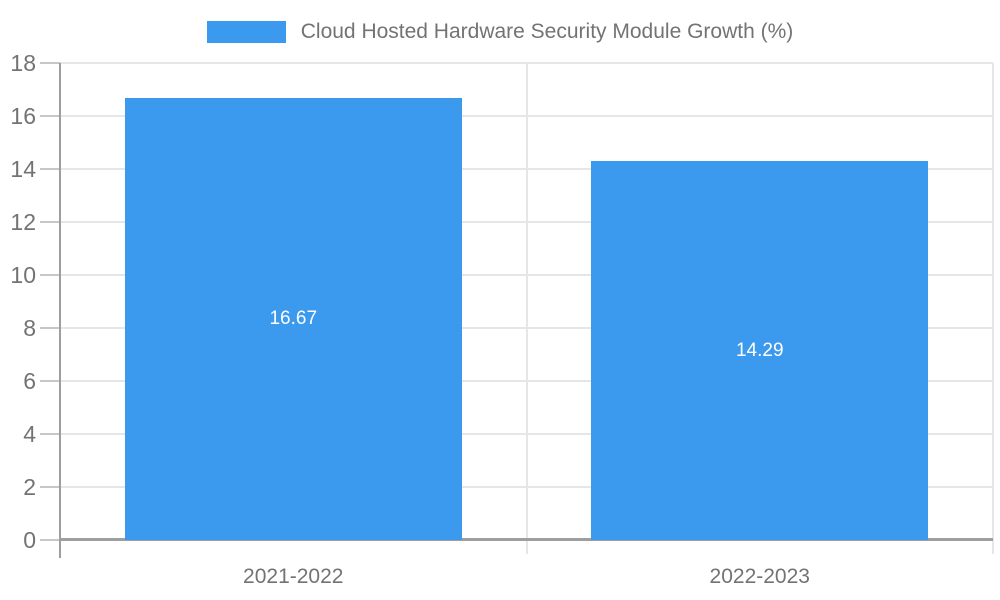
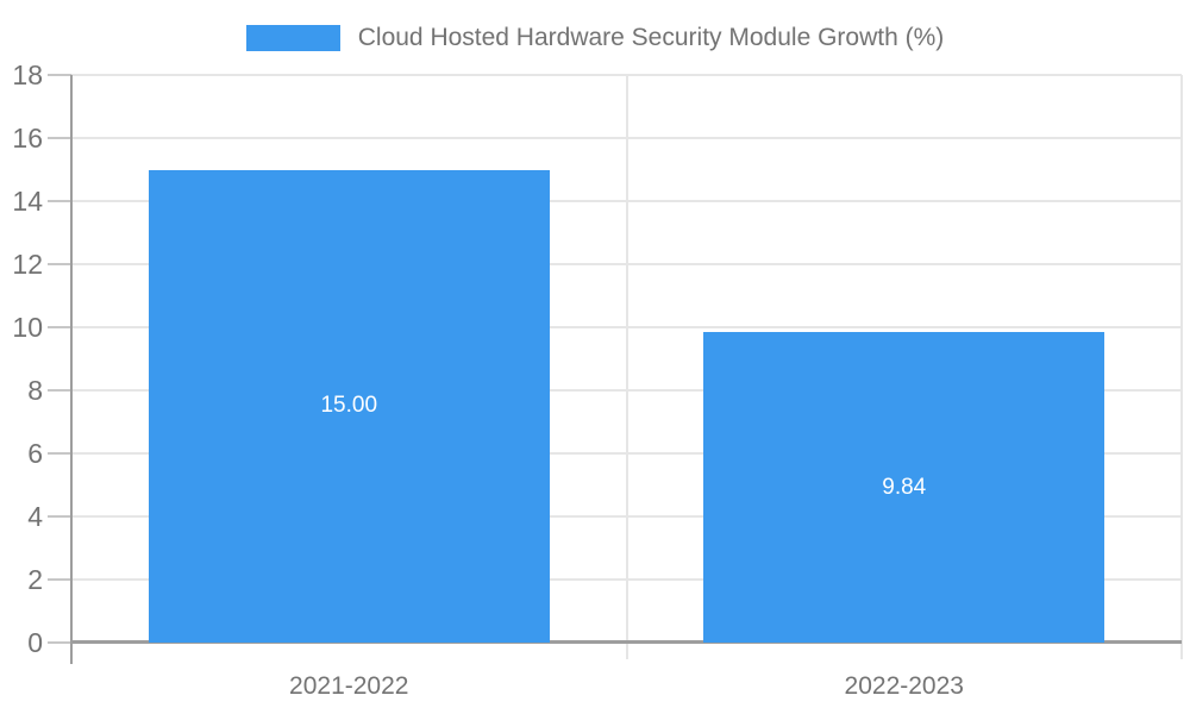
2021-2022: 16.67 -> 15.00
2022-2023: 14.29 -> 9.84
